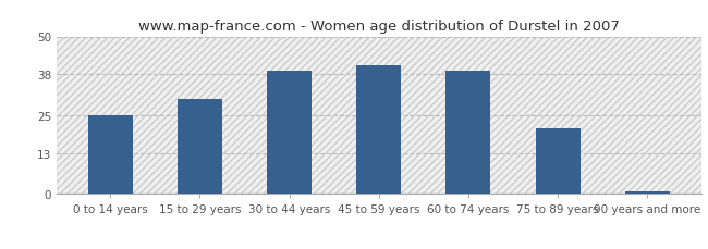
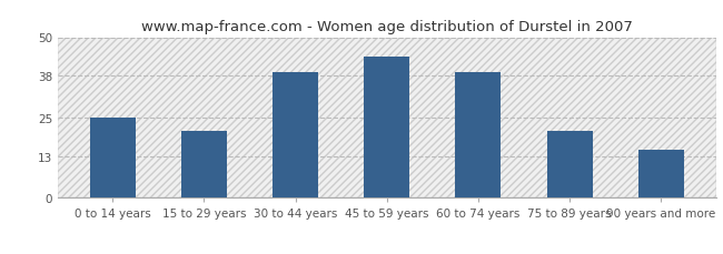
15 to 29 years: 30 -> 21
45 to 59 years: 41 -> 44
90 years and more: 1 -> 15
